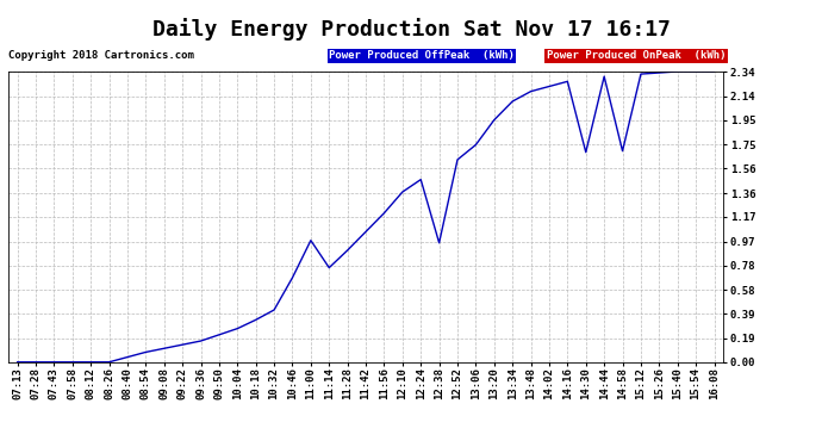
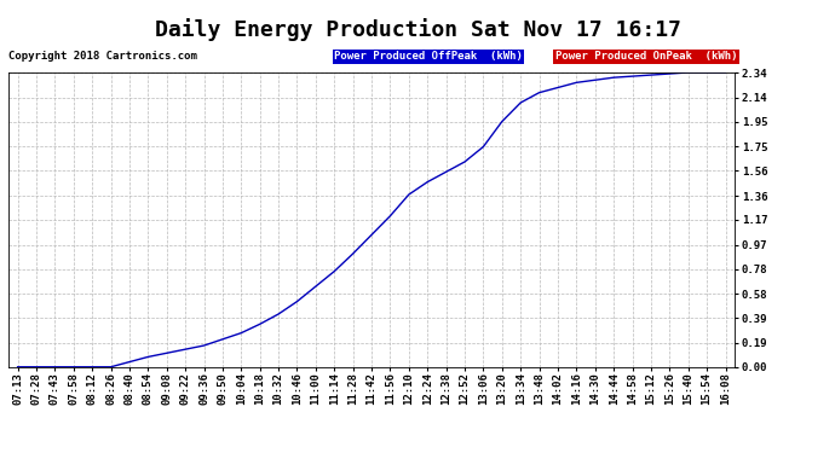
10:46: 0.68 -> 0.52
11:00: 0.98 -> 0.64
12:38: 0.96 -> 1.55
14:30: 1.69 -> 2.28
14:58: 1.70 -> 2.31
